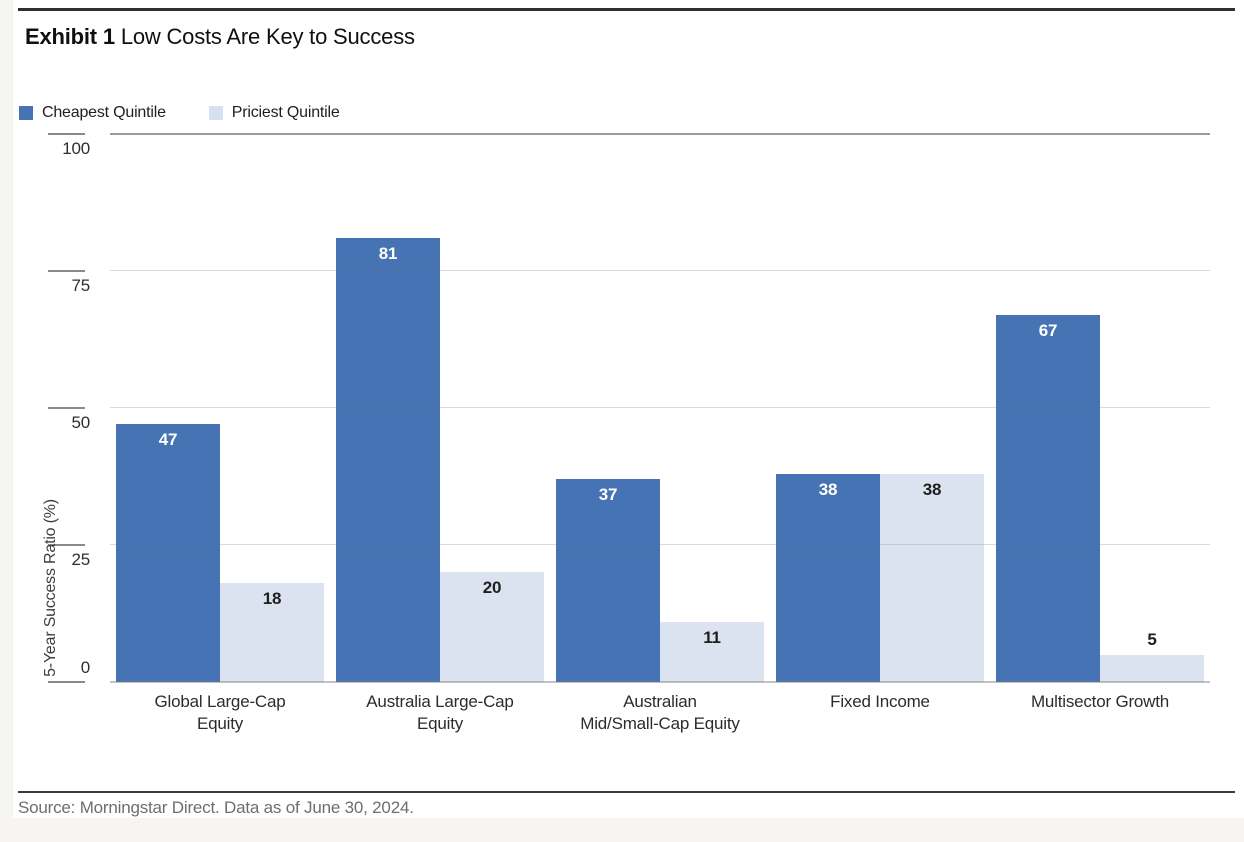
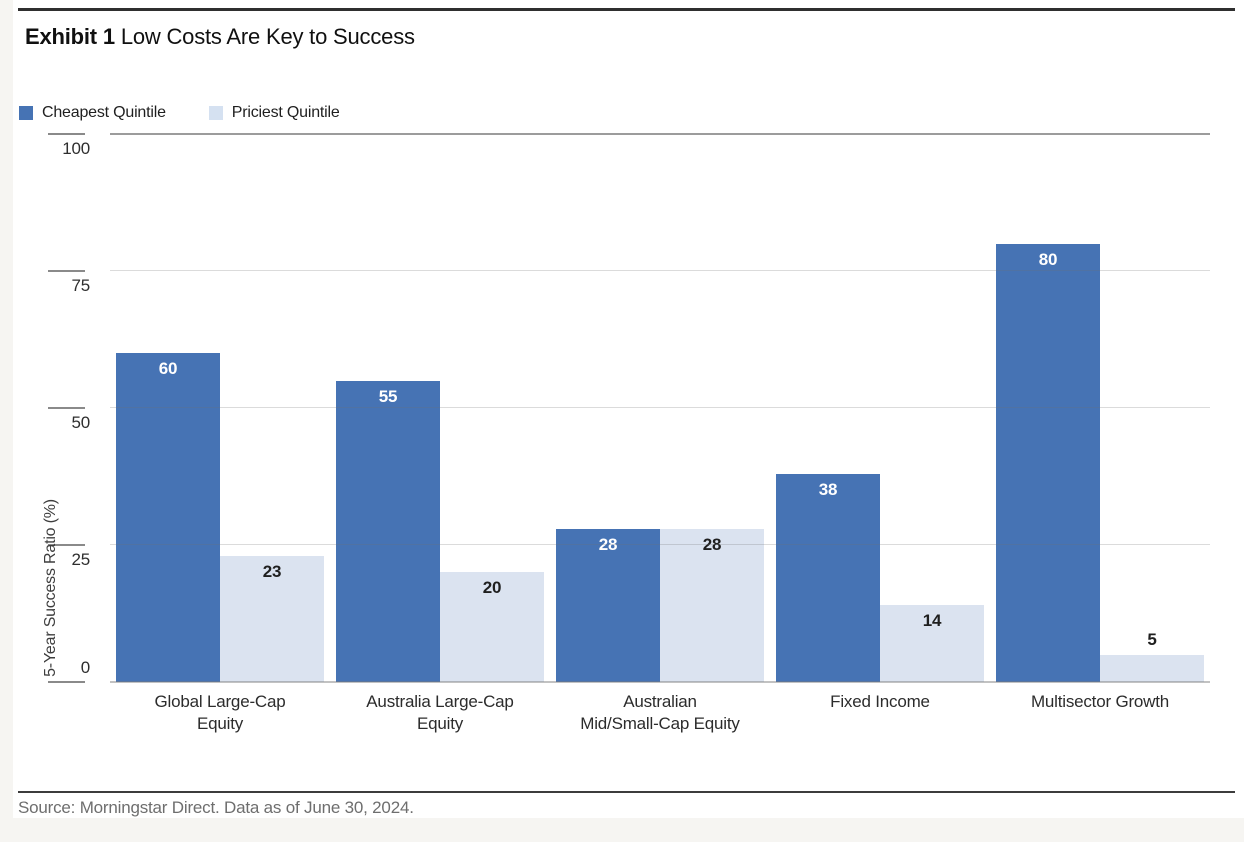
Cheapest Quintile/Global Large-Cap Equity: 47 -> 60
Priciest Quintile/Global Large-Cap Equity: 18 -> 23
Cheapest Quintile/Australia Large-Cap Equity: 81 -> 55
Cheapest Quintile/Australian Mid/Small-Cap Equity: 37 -> 28
Priciest Quintile/Australian Mid/Small-Cap Equity: 11 -> 28
Priciest Quintile/Fixed Income: 38 -> 14
Cheapest Quintile/Multisector Growth: 67 -> 80
